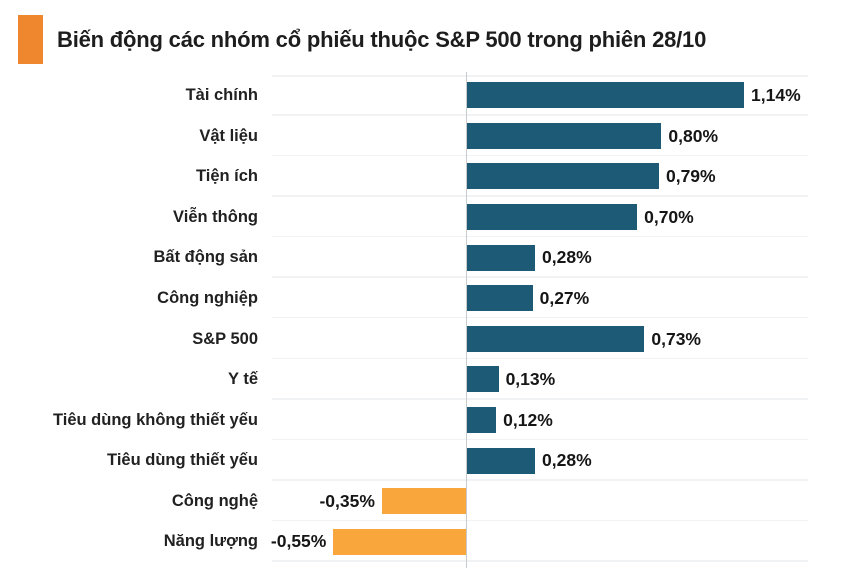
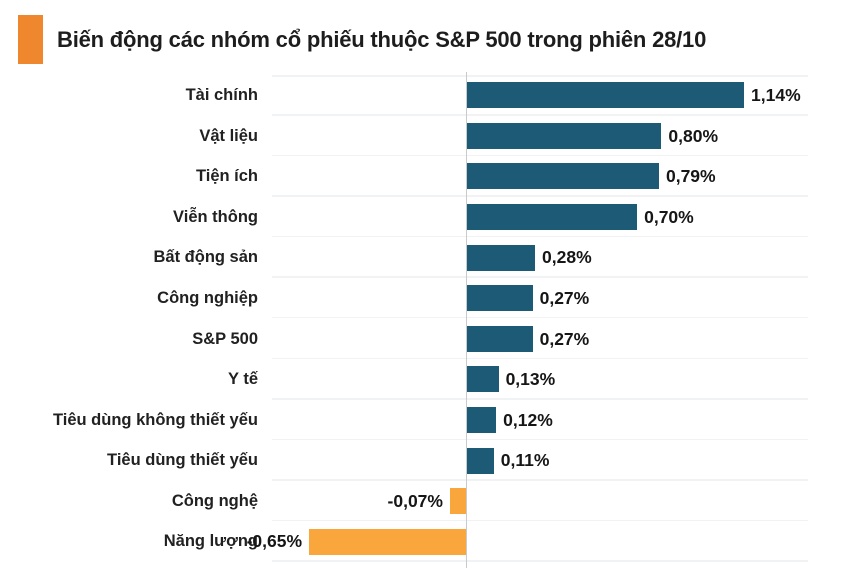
S&P 500: 0,73% -> 0,27%
Tiêu dùng thiết yếu: 0,28% -> 0,11%
Công nghệ: -0,35% -> -0,07%
Năng lượng: -0,55% -> -0,65%
